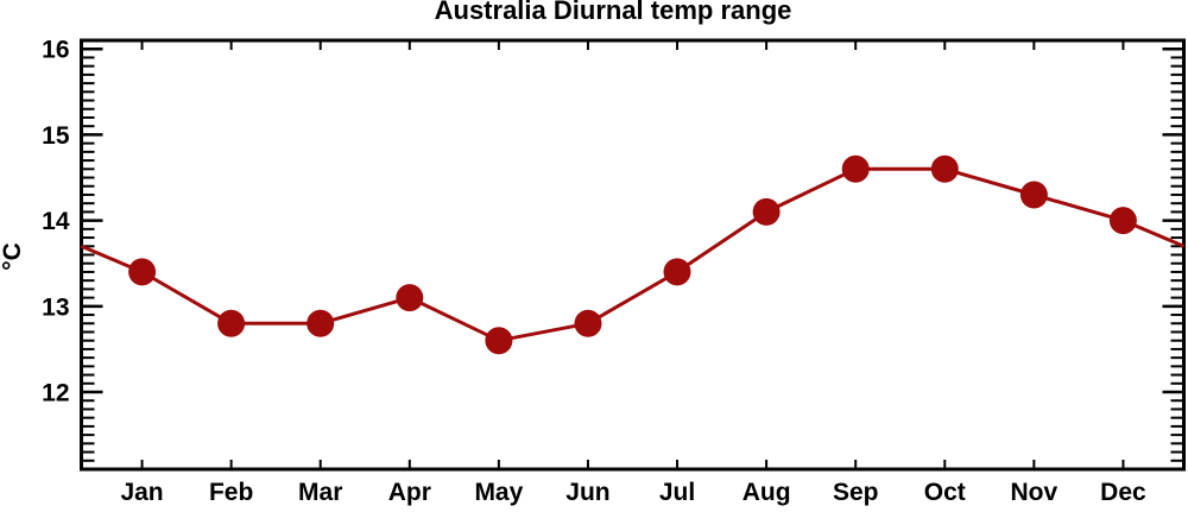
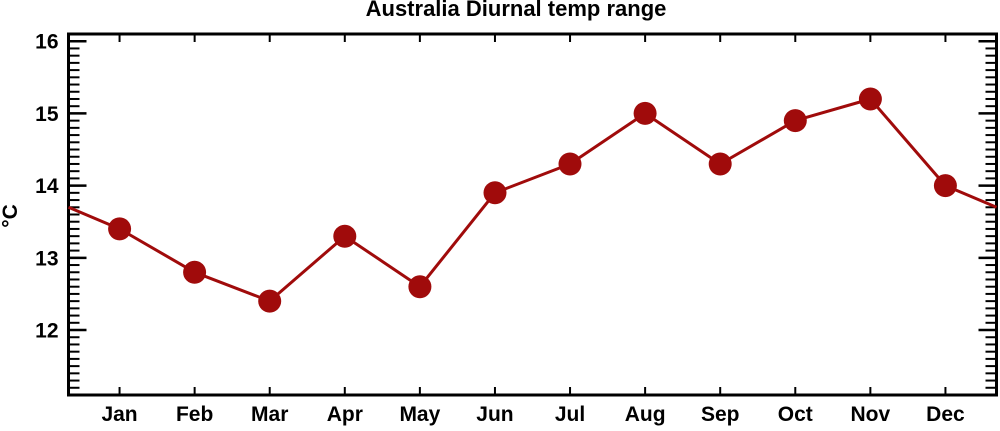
Mar: 12.8 -> 12.4
Apr: 13.1 -> 13.3
Jun: 12.8 -> 13.9
Jul: 13.4 -> 14.3
Aug: 14.1 -> 15.0
Sep: 14.6 -> 14.3
Oct: 14.6 -> 14.9
Nov: 14.3 -> 15.2
